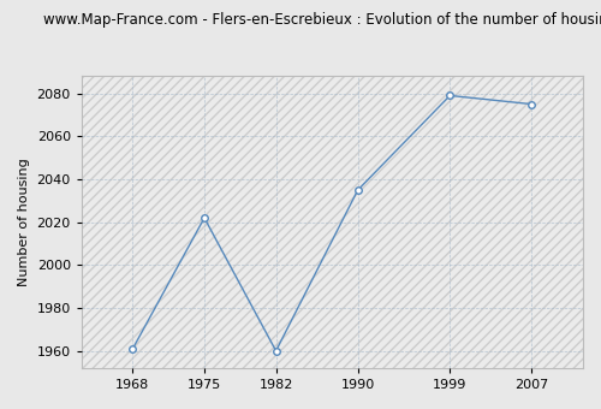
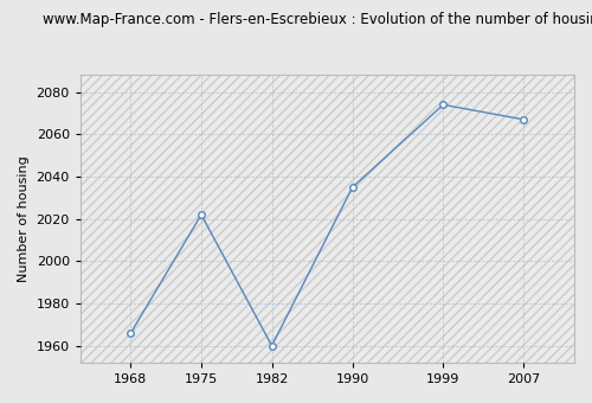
1968: 1961 -> 1966
1999: 2079 -> 2074
2007: 2075 -> 2067
